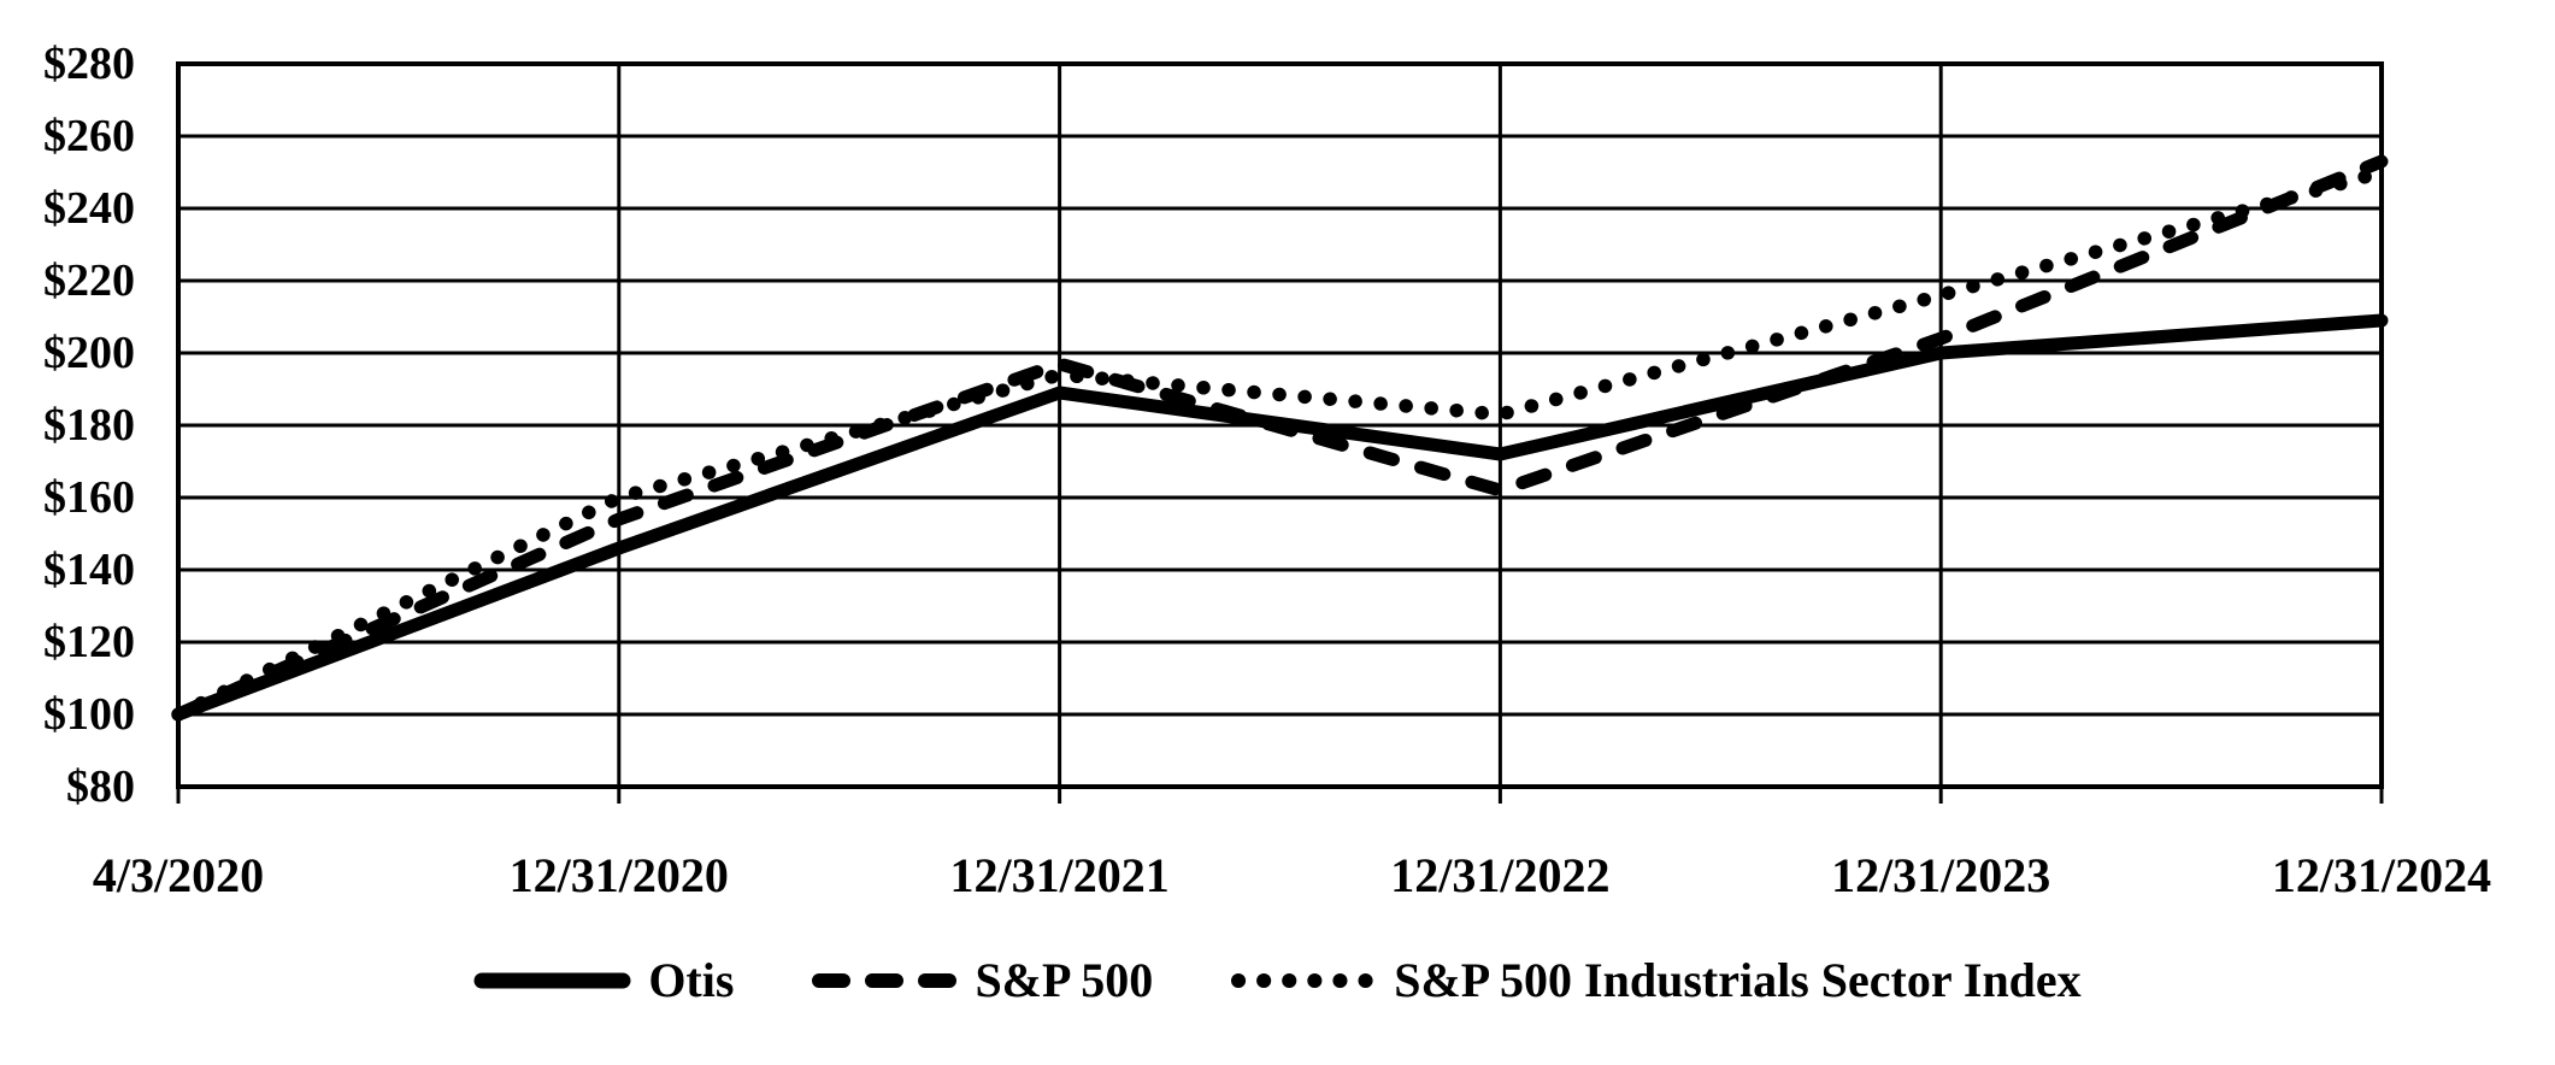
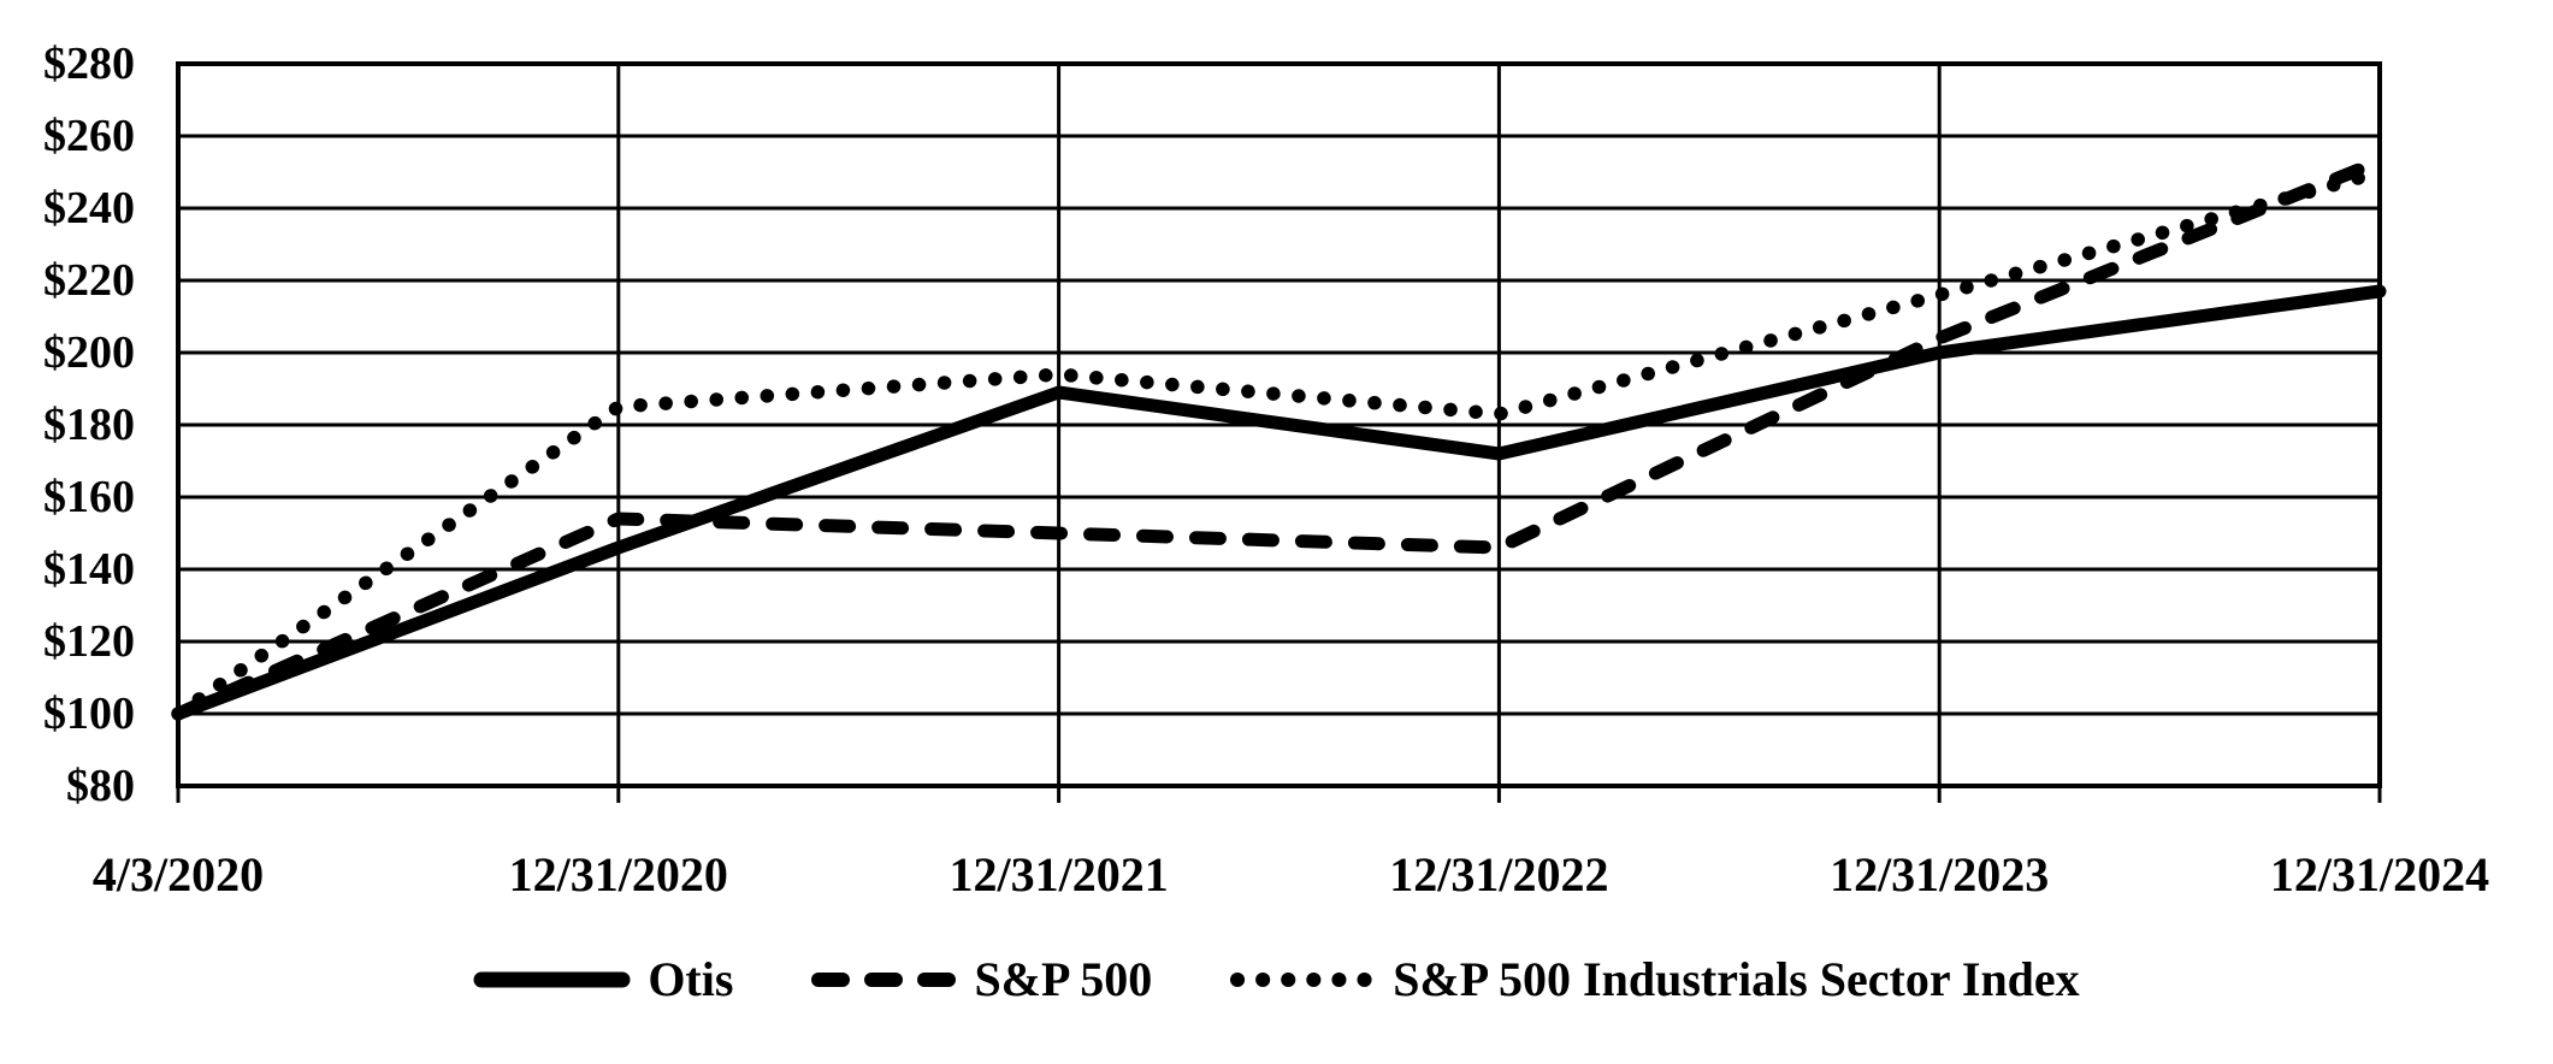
S&P 500 Industrials Sector Index/12/31/2020: $160 -> $185
S&P 500/12/31/2021: $197 -> $150
S&P 500/12/31/2022: $162 -> $146
Otis/12/31/2024: $209 -> $217
